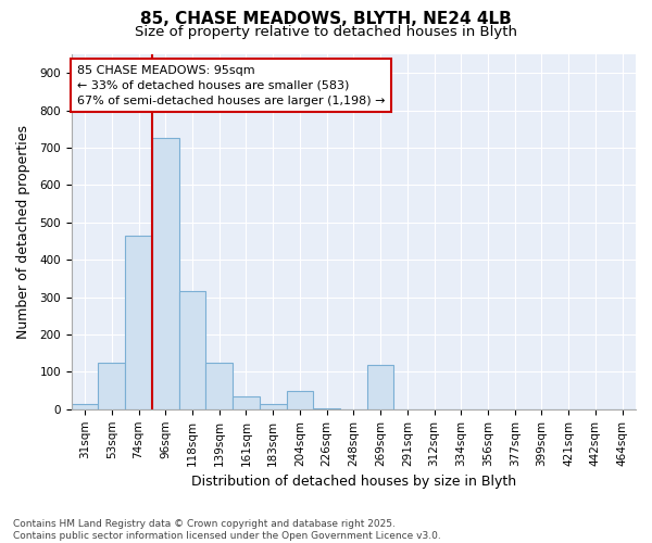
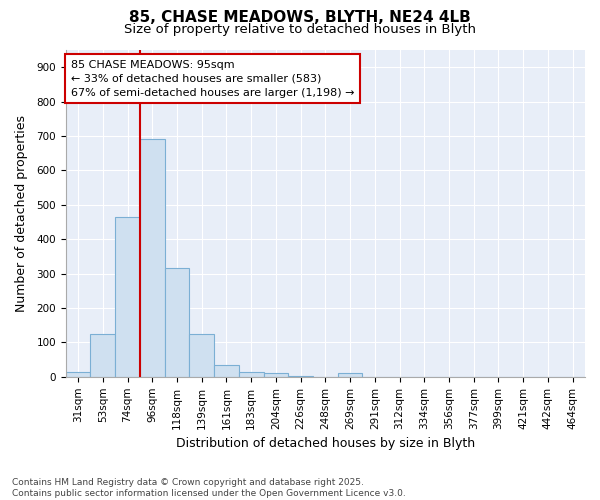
96sqm: 725 -> 690
204sqm: 50 -> 10
269sqm: 120 -> 10
